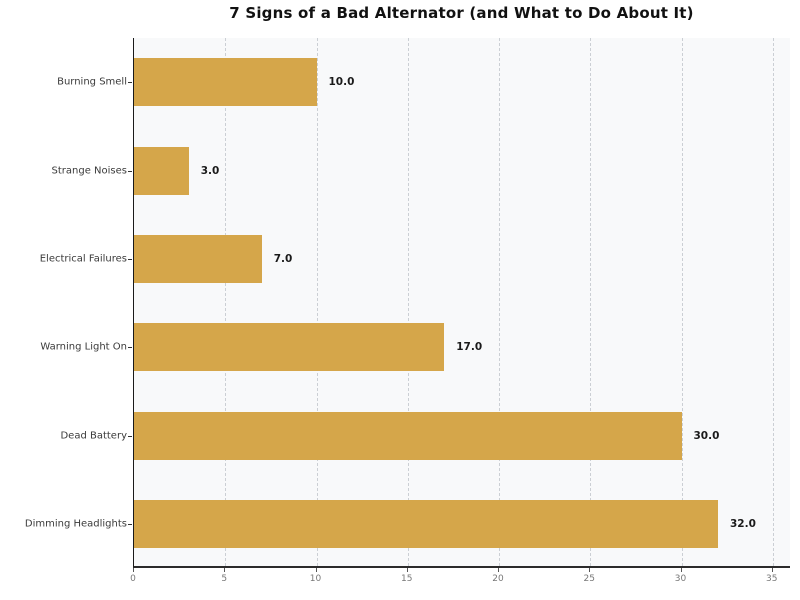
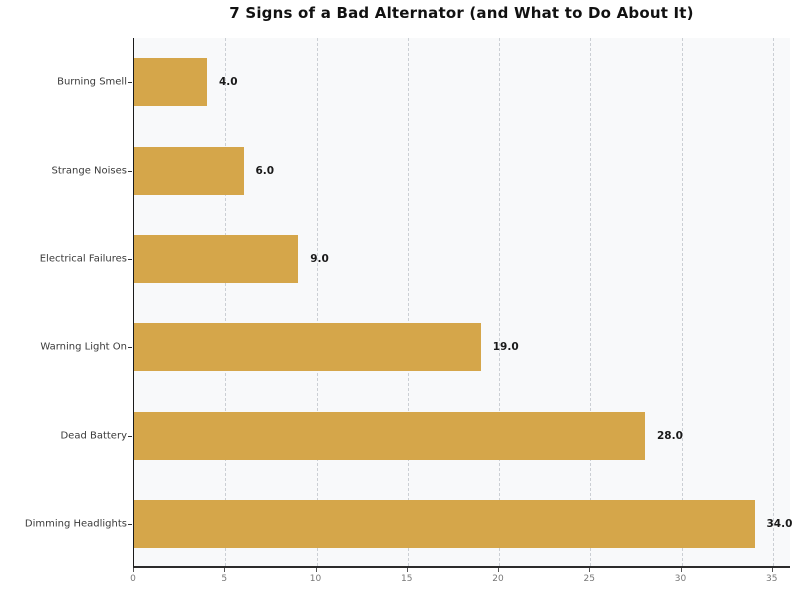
Burning Smell: 10.0 -> 4.0
Strange Noises: 3.0 -> 6.0
Electrical Failures: 7.0 -> 9.0
Warning Light On: 17.0 -> 19.0
Dead Battery: 30.0 -> 28.0
Dimming Headlights: 32.0 -> 34.0
